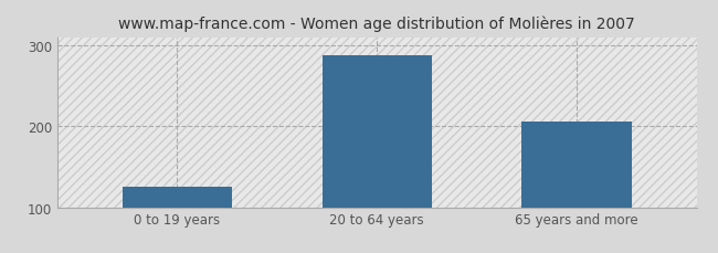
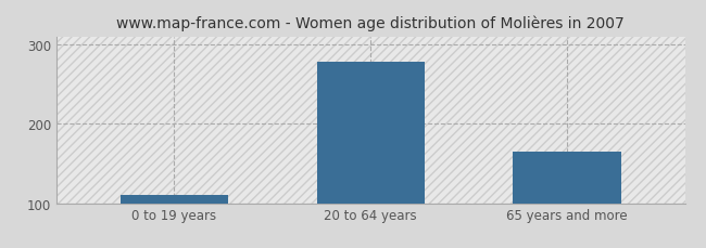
0 to 19 years: 126 -> 110
20 to 64 years: 288 -> 278
65 years and more: 206 -> 165
